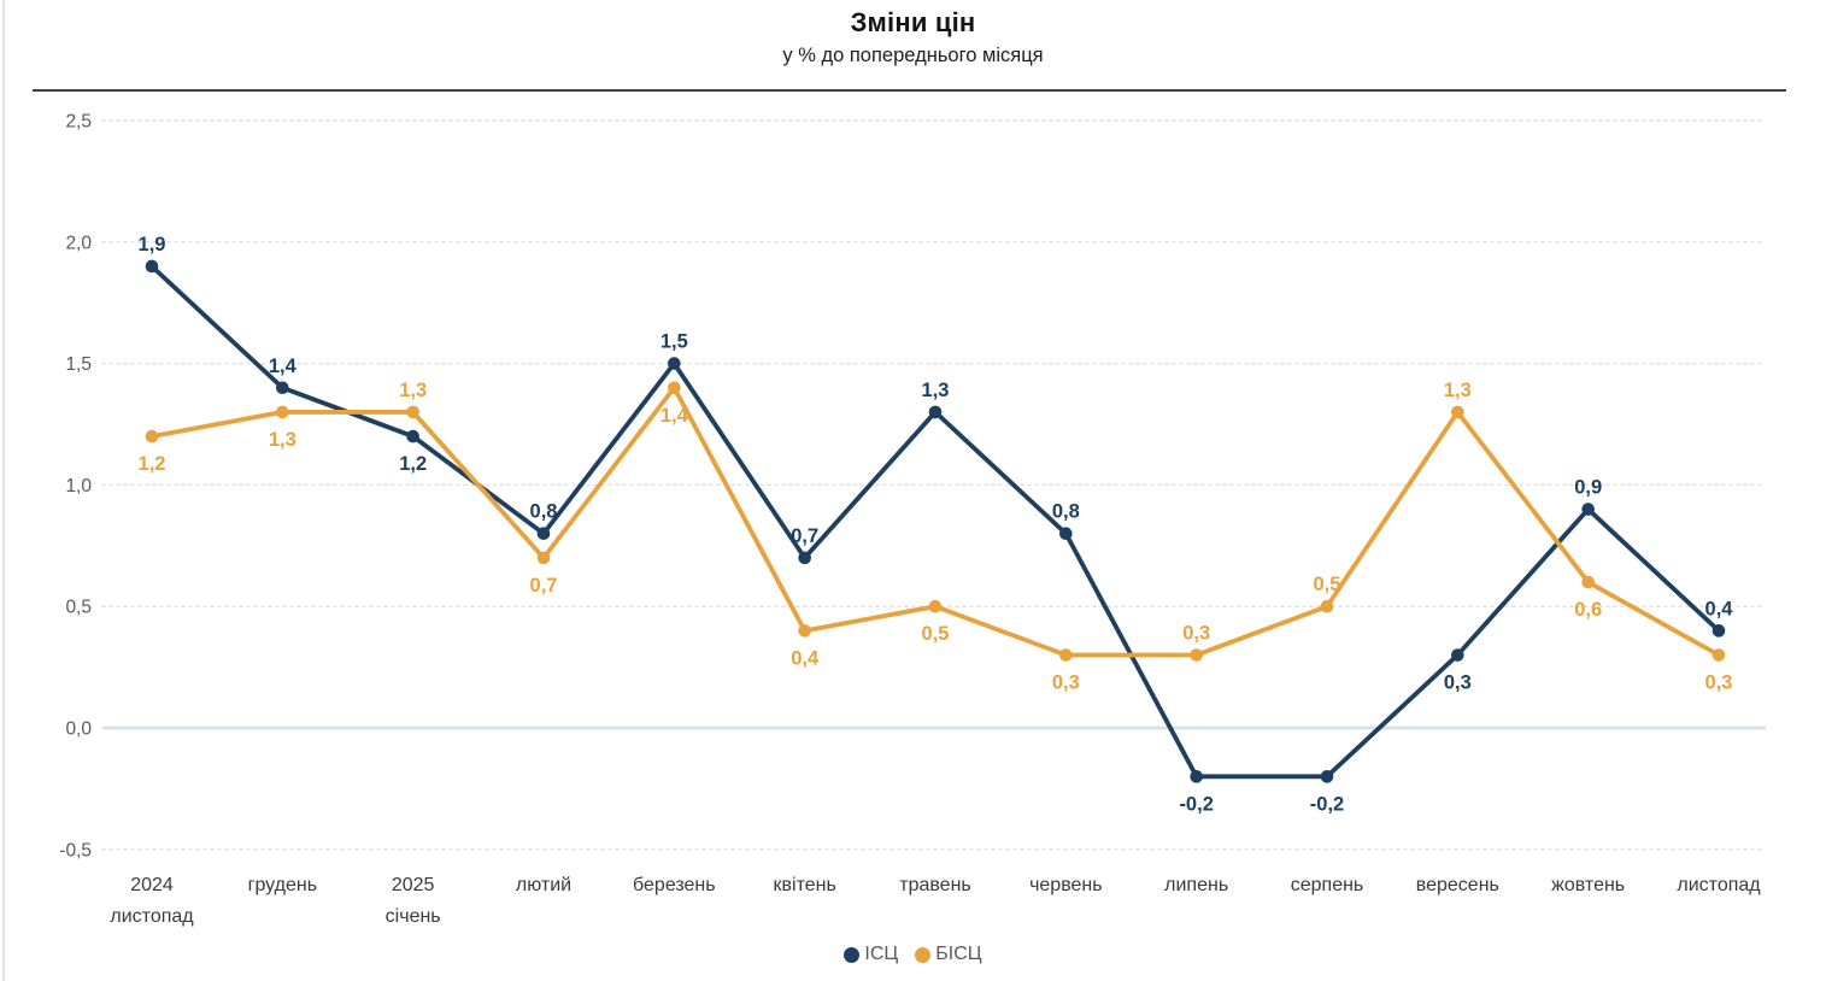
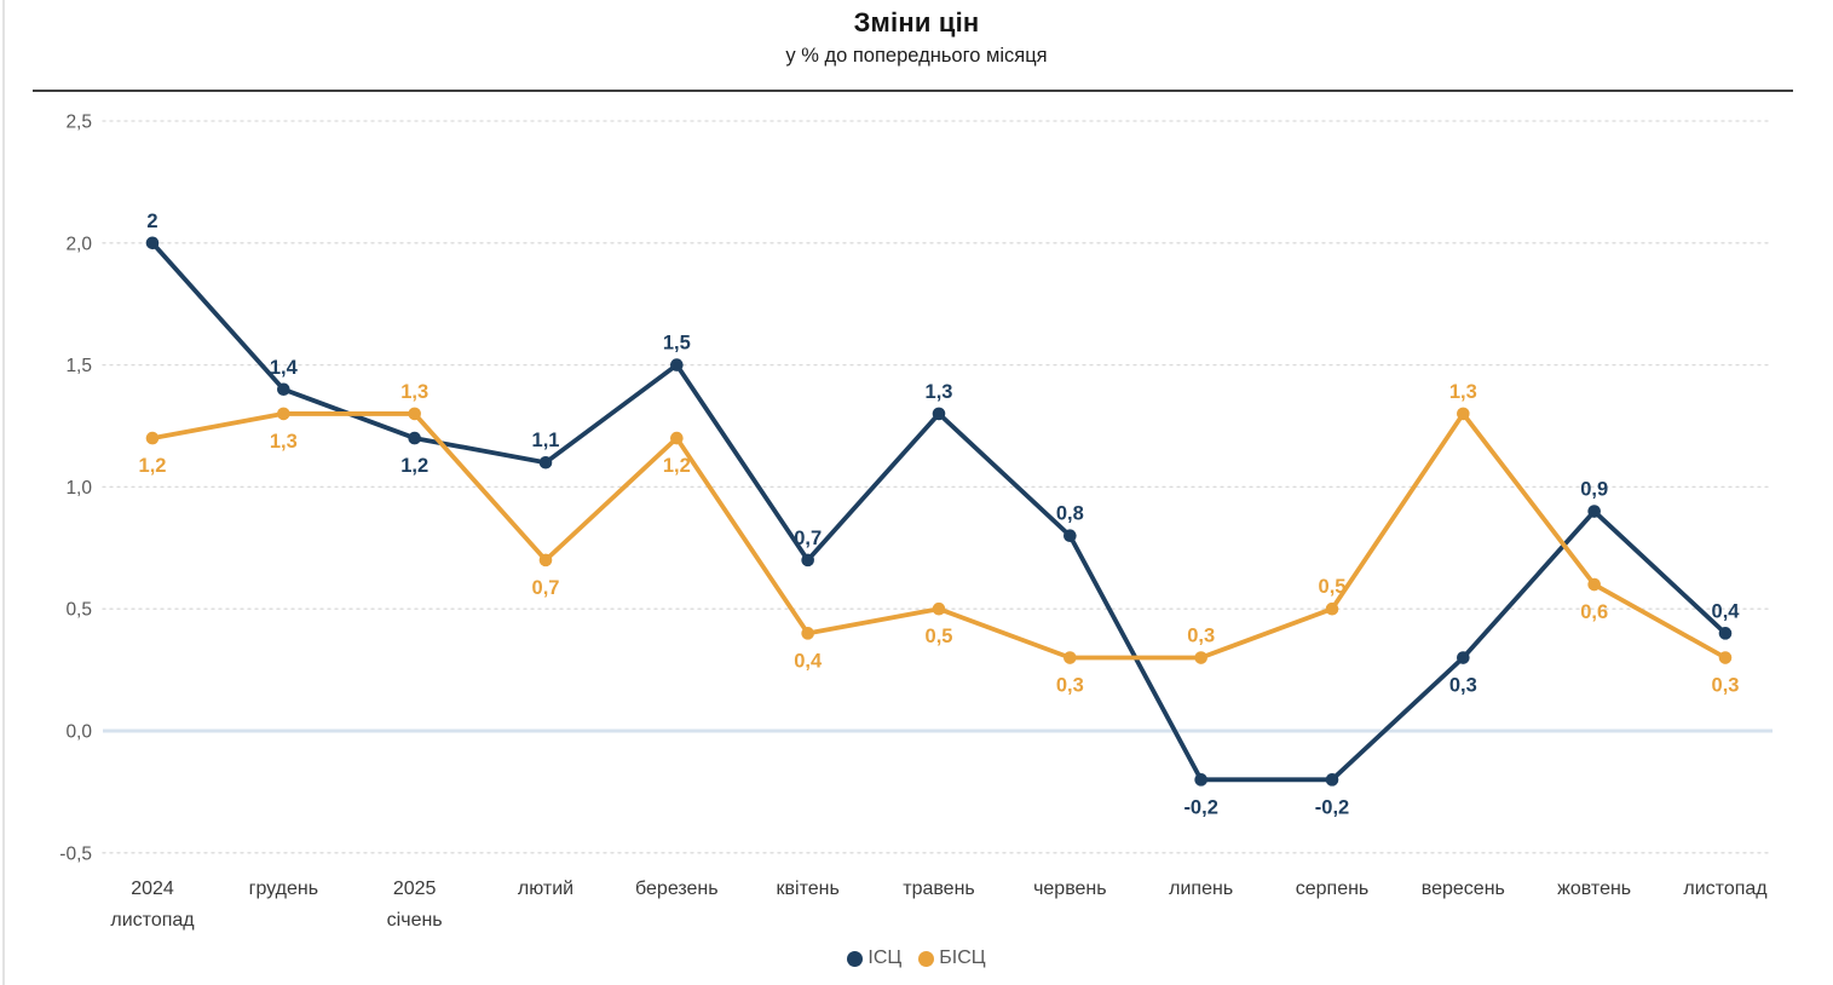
ІСЦ/2024 листопад: 1,9 -> 2
ІСЦ/лютий: 0,8 -> 1,1
БІСЦ/березень: 1,4 -> 1,2
